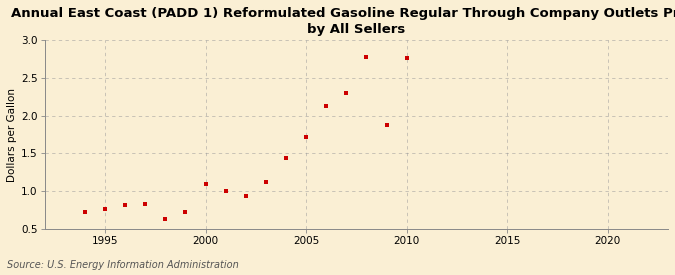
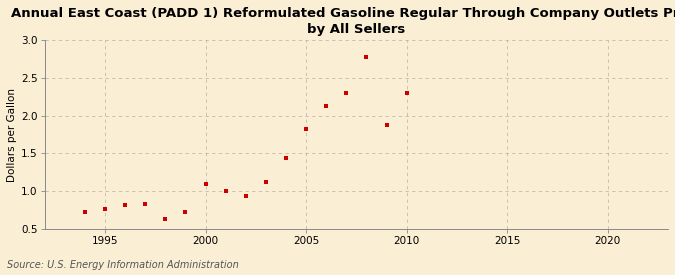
2005: 1.72 -> 1.82
2010: 2.76 -> 2.30
